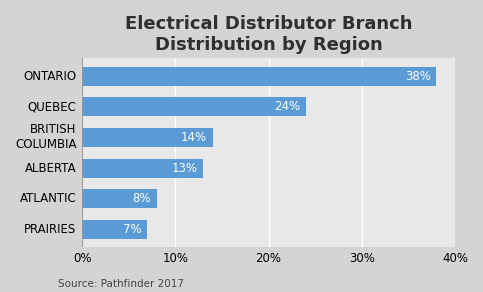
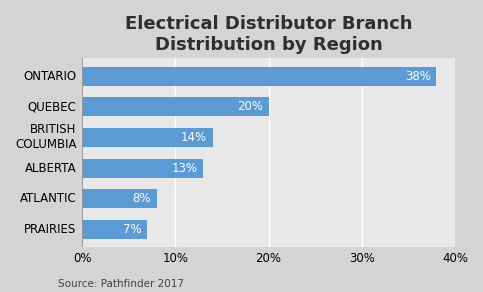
QUEBEC: 24% -> 20%
